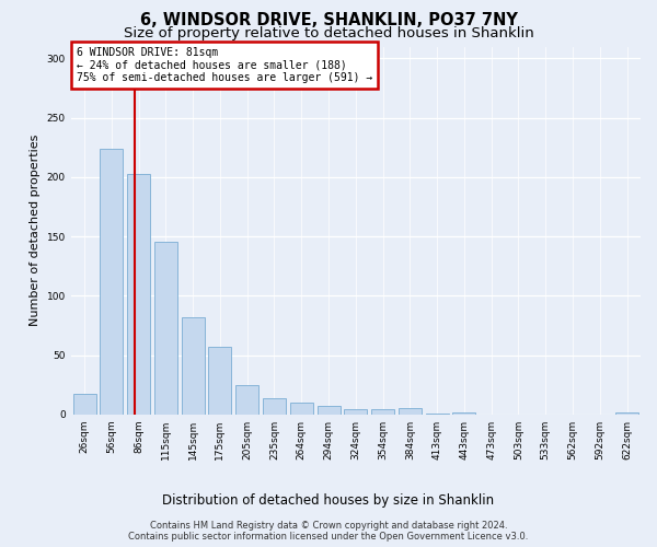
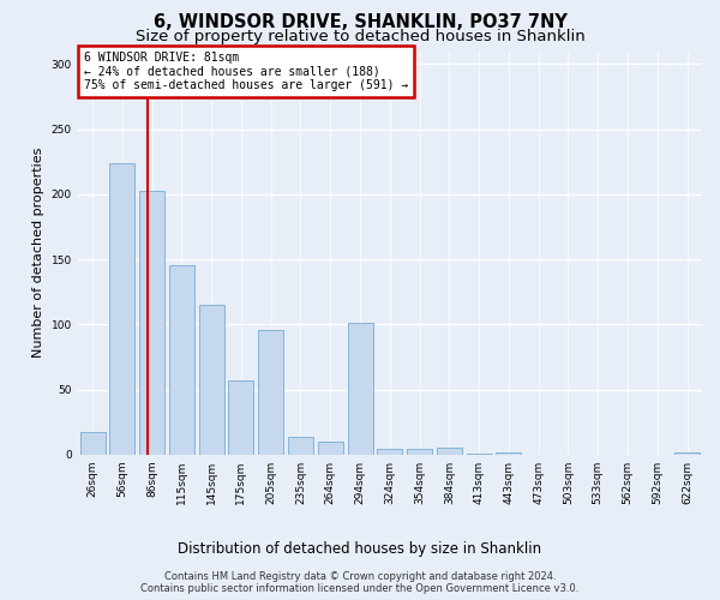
145sqm: 82 -> 115
205sqm: 25 -> 96
294sqm: 7 -> 101
